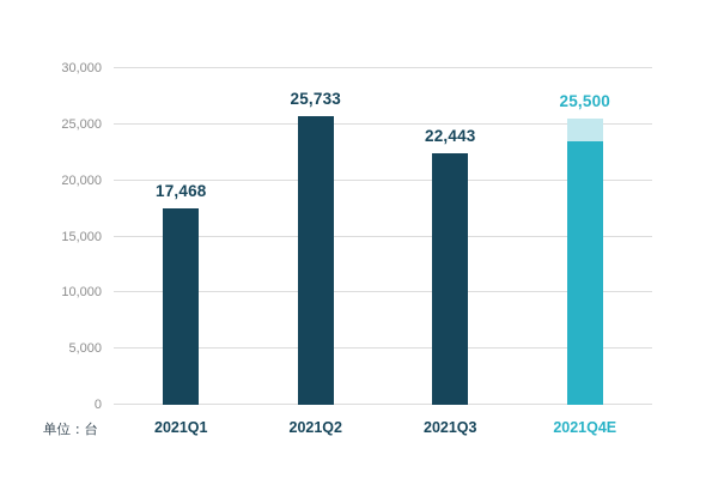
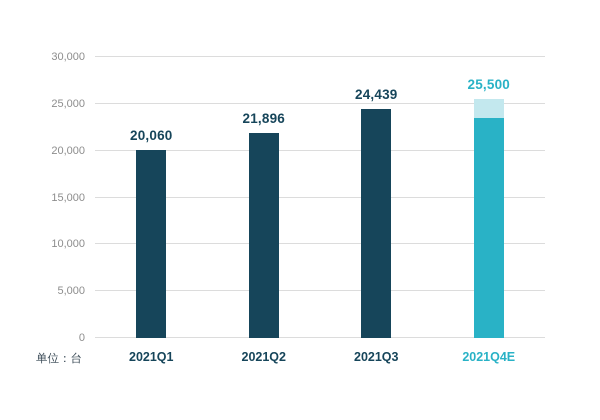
2021Q1: 17,468 -> 20,060
2021Q2: 25,733 -> 21,896
2021Q3: 22,443 -> 24,439
